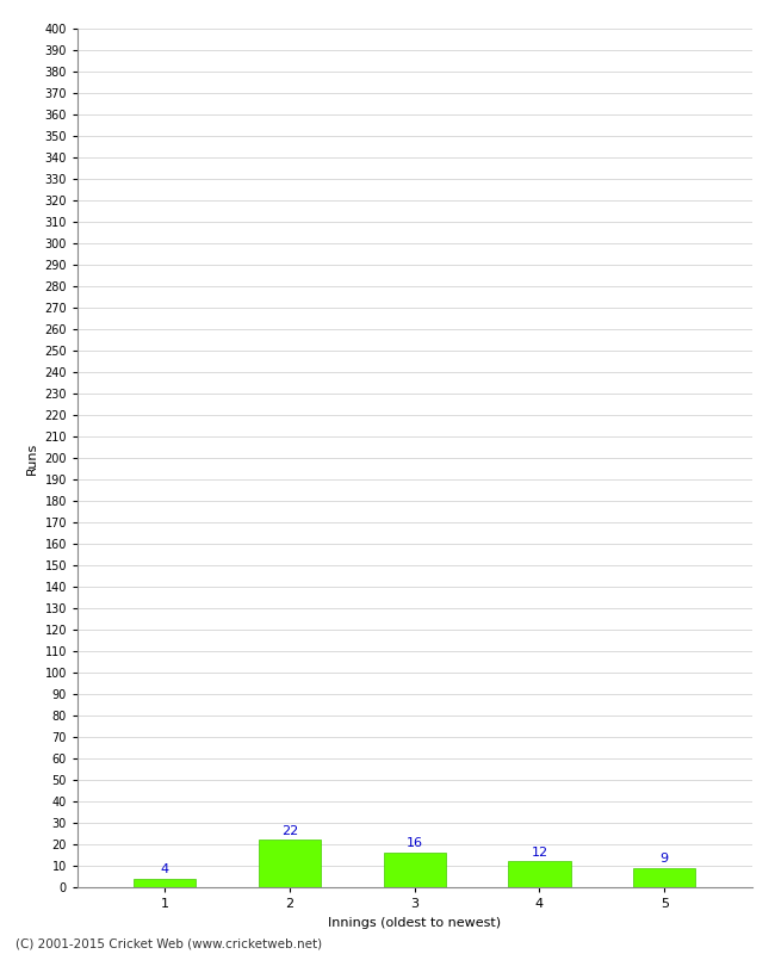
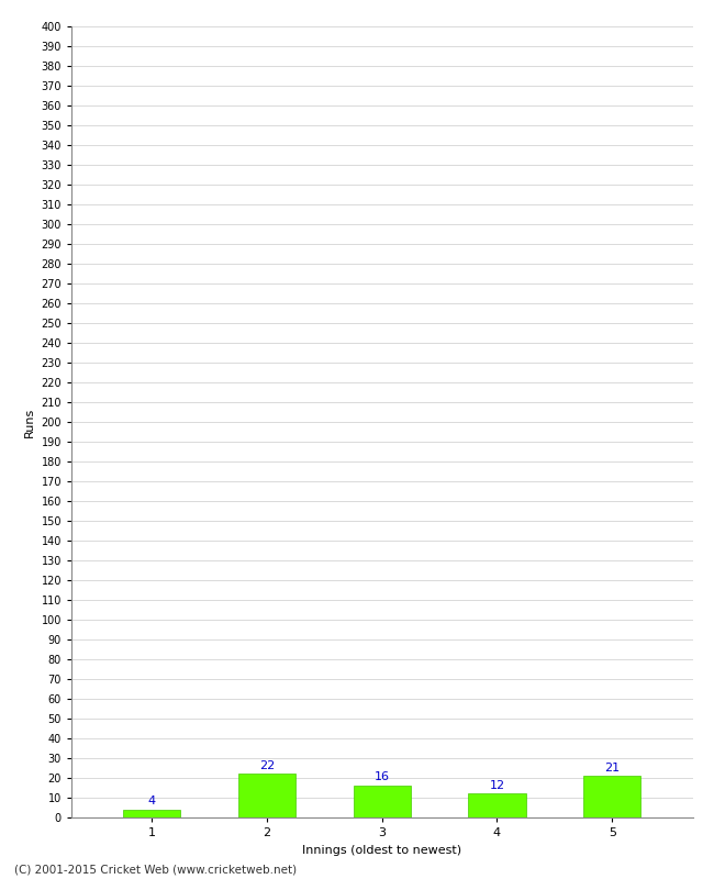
5: 9 -> 21
